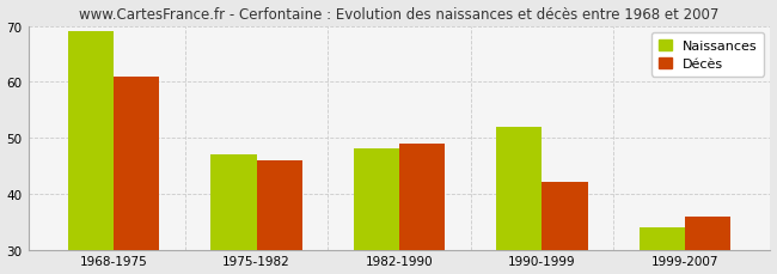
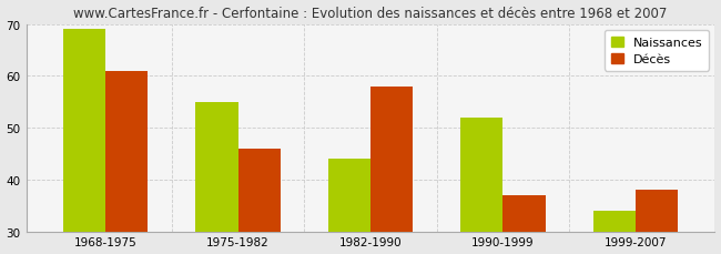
Naissances/1975-1982: 47 -> 55
Naissances/1982-1990: 48 -> 44
Décès/1982-1990: 49 -> 58
Décès/1990-1999: 42 -> 37
Décès/1999-2007: 36 -> 38
